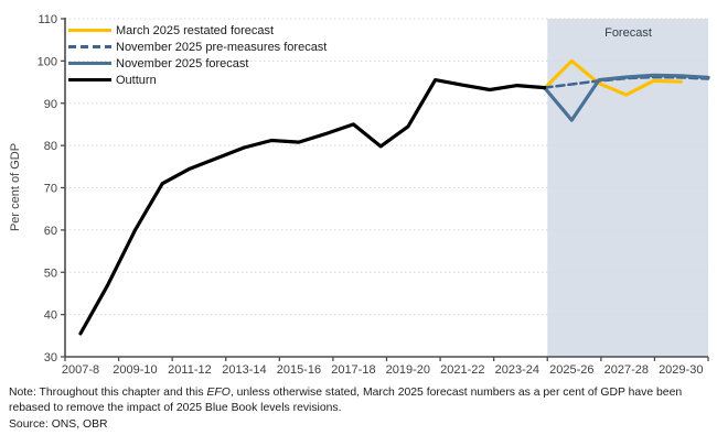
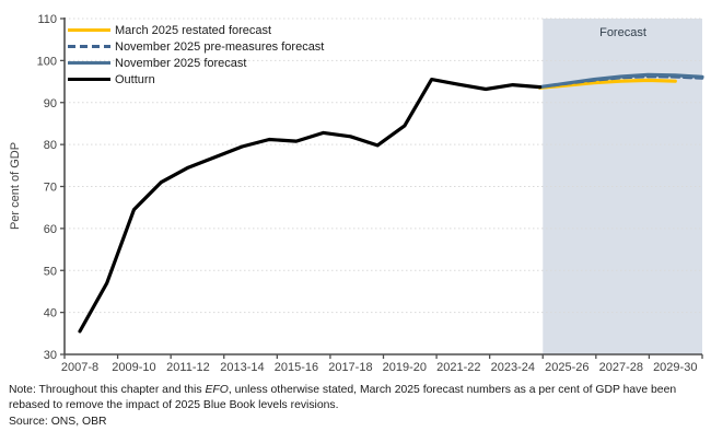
Outturn/2009-10: 60 -> 64
Outturn/2017-18: 85 -> 82
March 2025 restated forecast/2025-26: 100 -> 94
November 2025 forecast/2025-26: 86 -> 95
March 2025 restated forecast/2027-28: 92 -> 95
